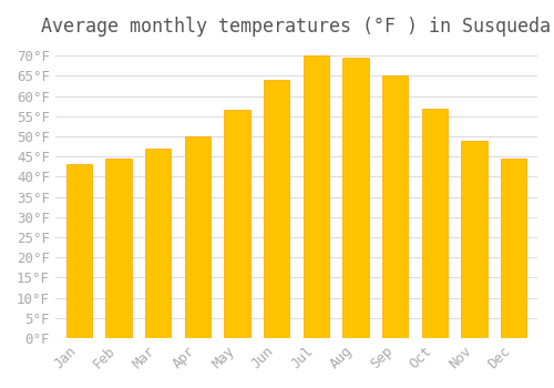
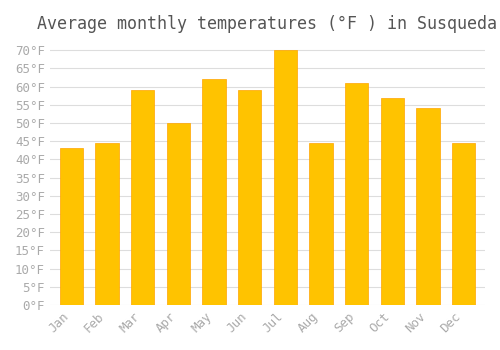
Mar: 47.0°F -> 59.0°F
May: 56.5°F -> 62.0°F
Jun: 64.0°F -> 59.0°F
Aug: 69.5°F -> 44.5°F
Sep: 65.0°F -> 61.0°F
Nov: 49.0°F -> 54.0°F
